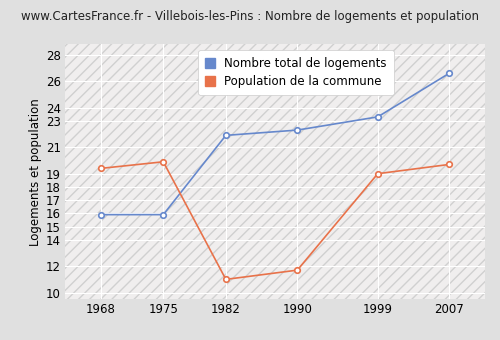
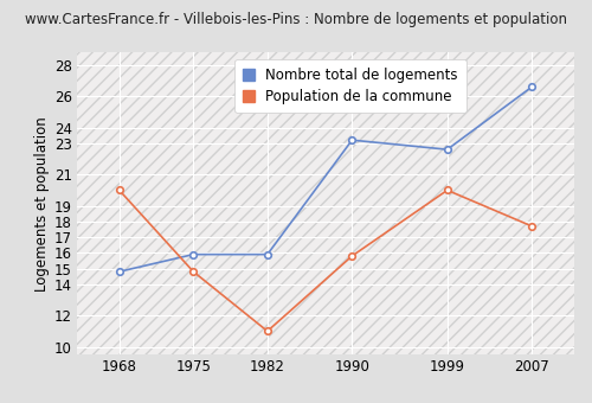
Nombre total de logements/1968: 15.9 -> 14.8
Population de la commune/1968: 19.4 -> 20.0
Population de la commune/1975: 19.9 -> 14.8
Nombre total de logements/1982: 21.9 -> 15.9
Nombre total de logements/1990: 22.3 -> 23.2
Population de la commune/1990: 11.7 -> 15.8
Nombre total de logements/1999: 23.3 -> 22.6
Population de la commune/1999: 19.0 -> 20.0
Population de la commune/2007: 19.7 -> 17.7
